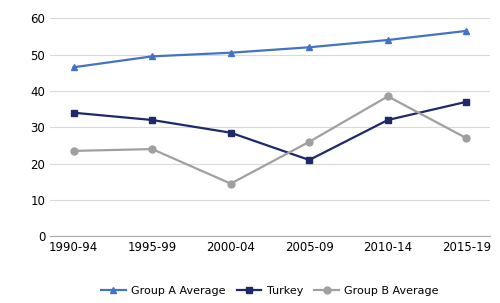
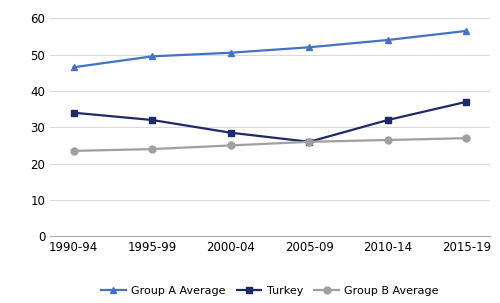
Group B Average/2000-04: 14.5 -> 25.0
Turkey/2005-09: 21.0 -> 26.0
Group B Average/2010-14: 38.5 -> 26.5
